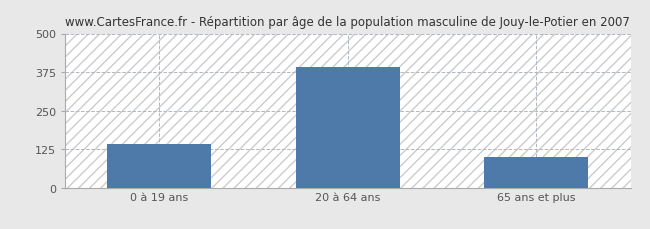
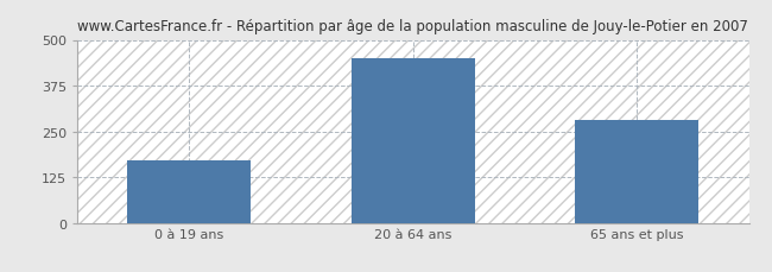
0 à 19 ans: 140 -> 170
20 à 64 ans: 390 -> 450
65 ans et plus: 100 -> 280
